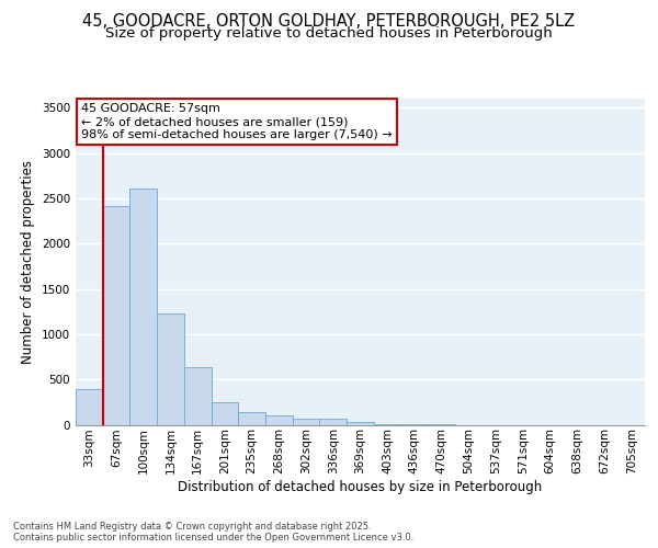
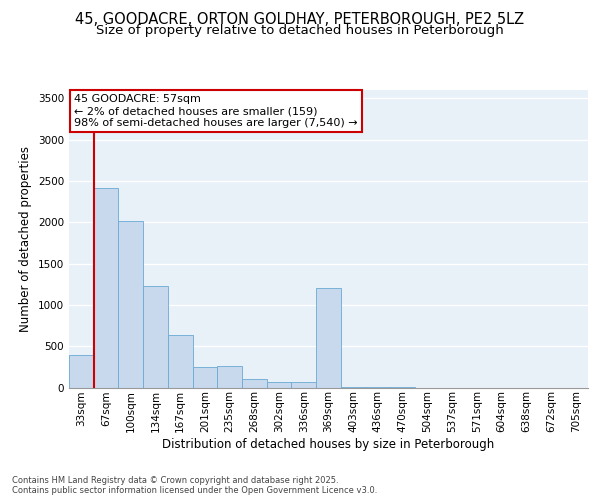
100sqm: 2610 -> 2020
235sqm: 140 -> 260
369sqm: 30 -> 1200
